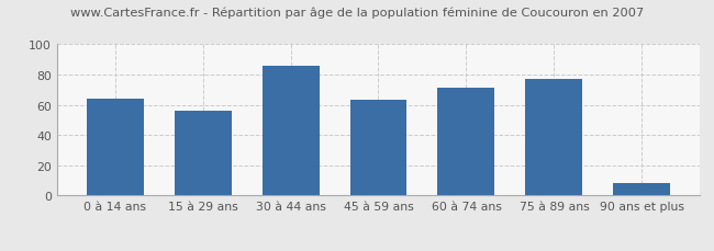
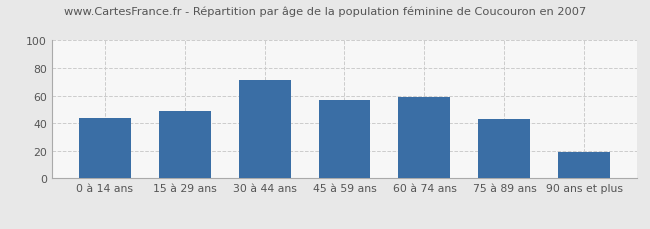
0 à 14 ans: 64 -> 44
15 à 29 ans: 56 -> 49
30 à 44 ans: 86 -> 71
45 à 59 ans: 63 -> 57
60 à 74 ans: 71 -> 59
75 à 89 ans: 77 -> 43
90 ans et plus: 8 -> 19
